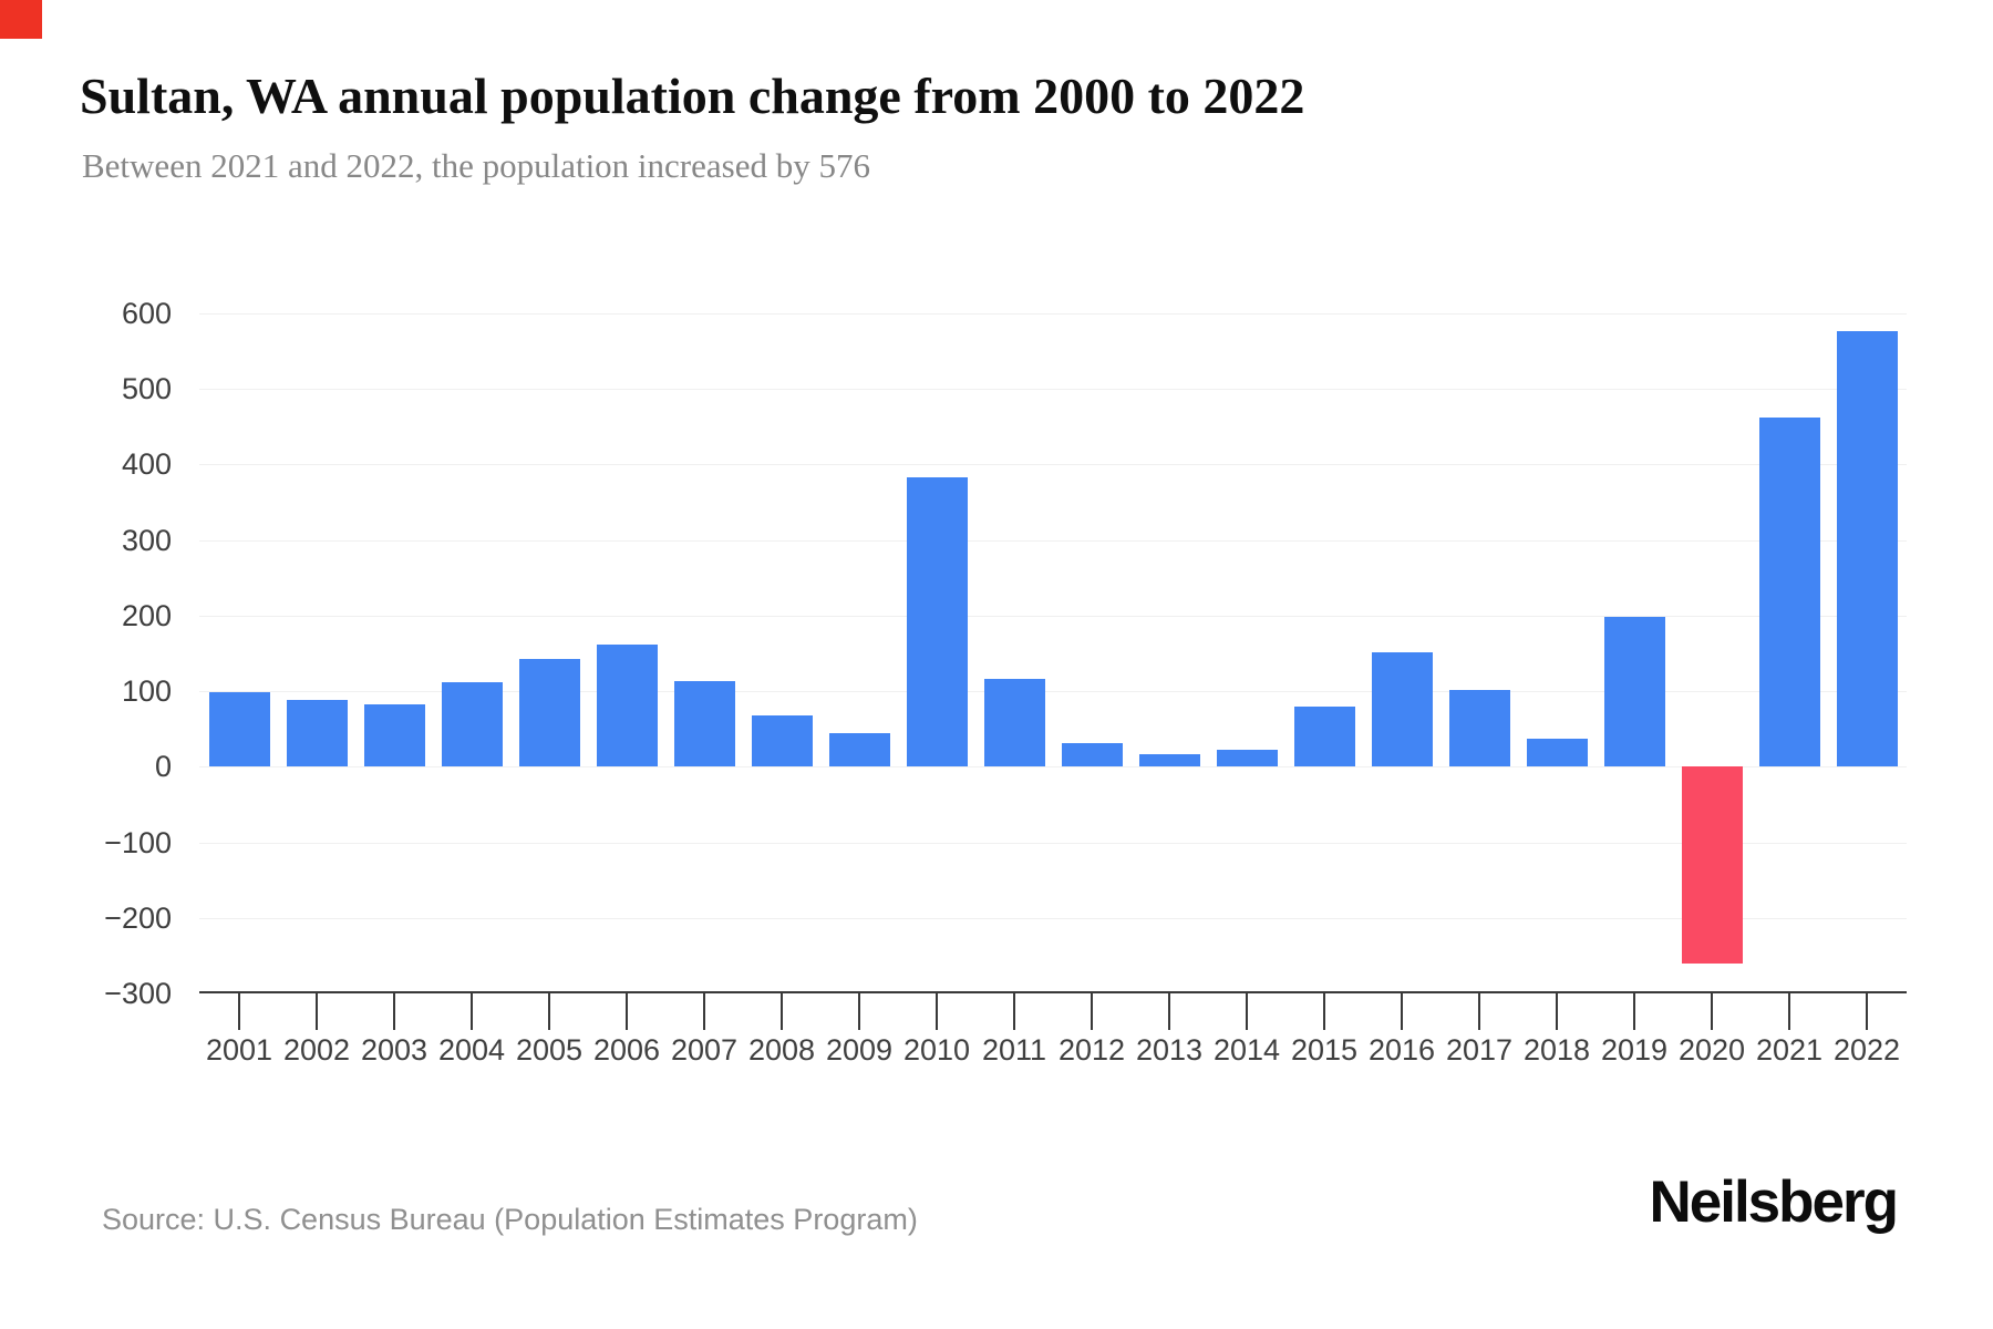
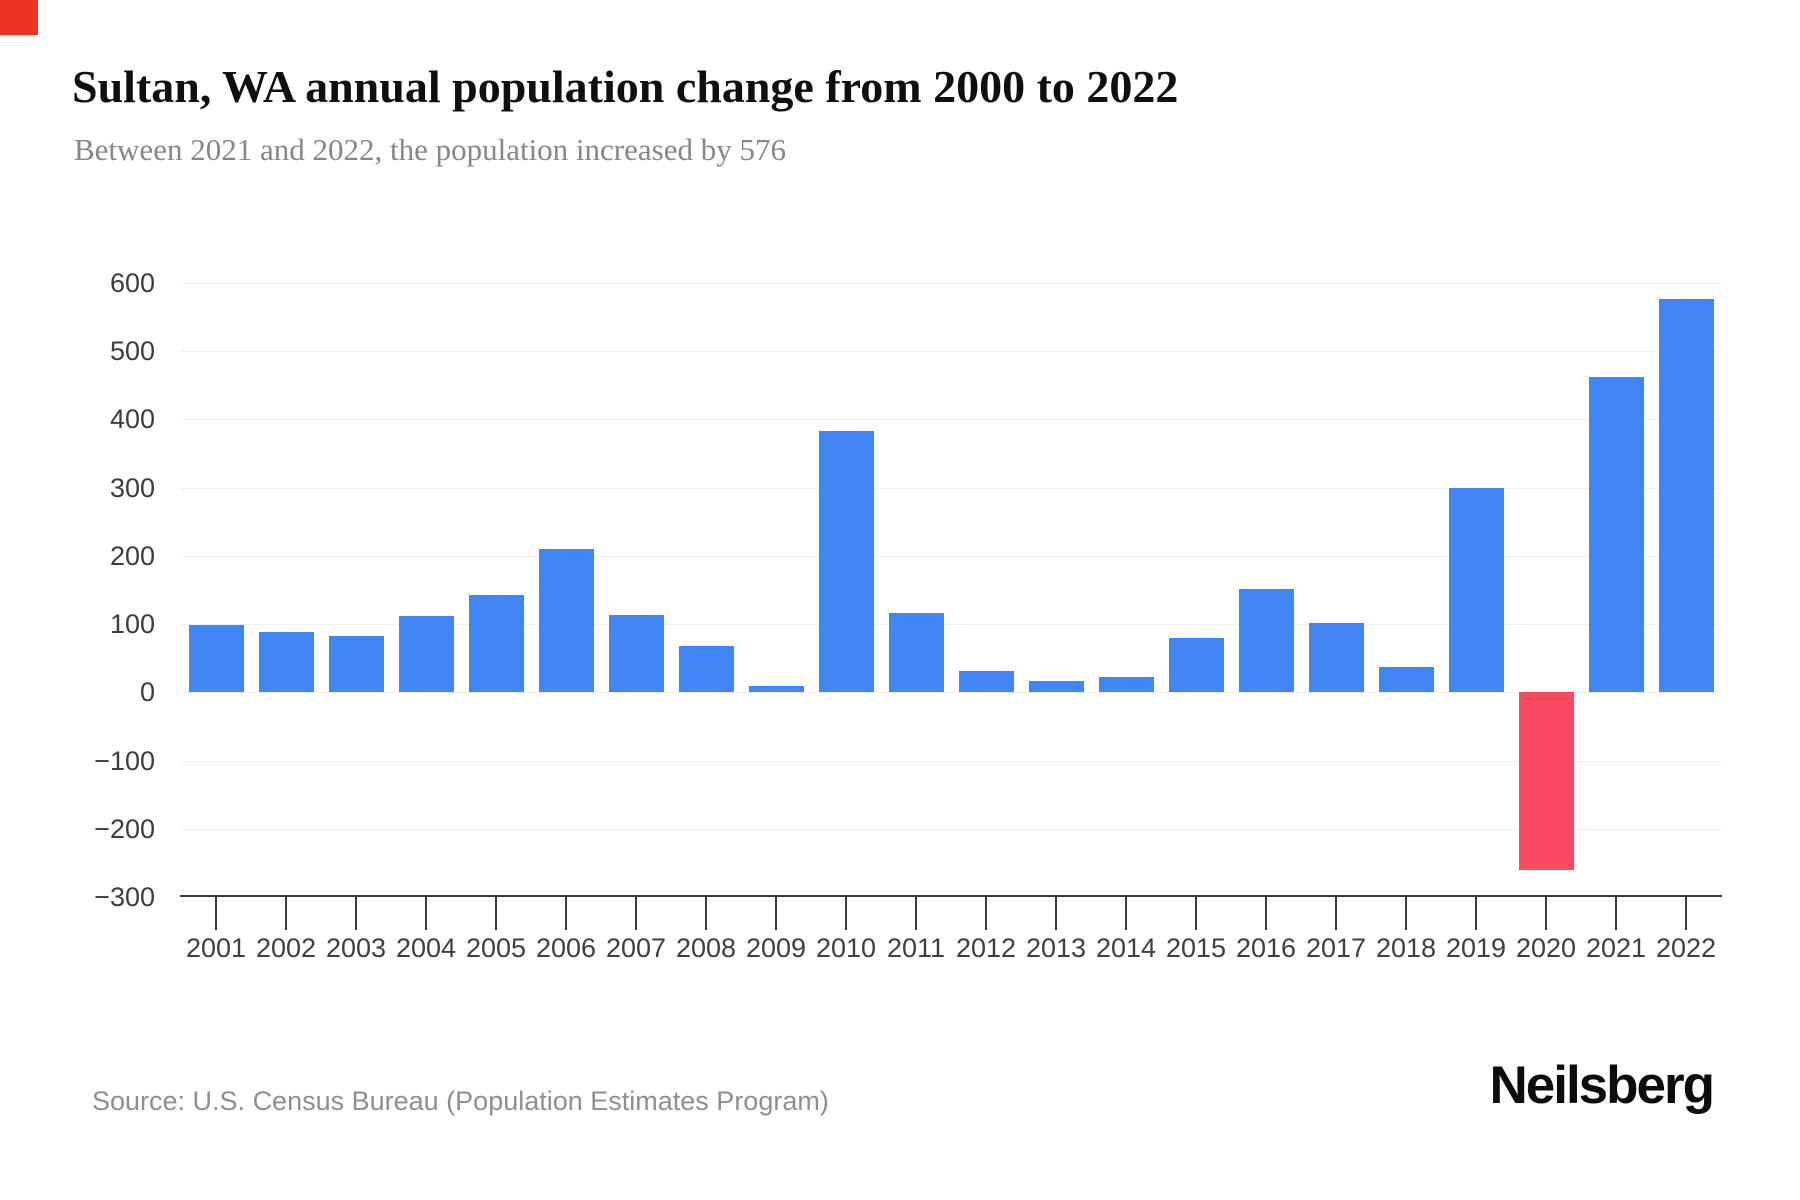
2006: 160 -> 210
2009: 40 -> 10
2019: 200 -> 300
